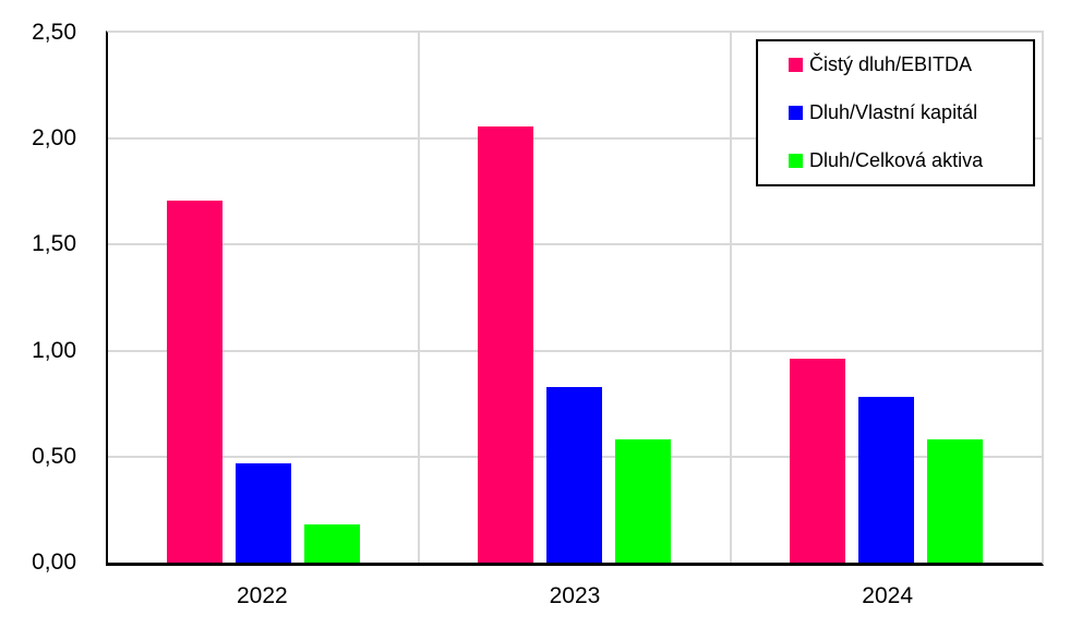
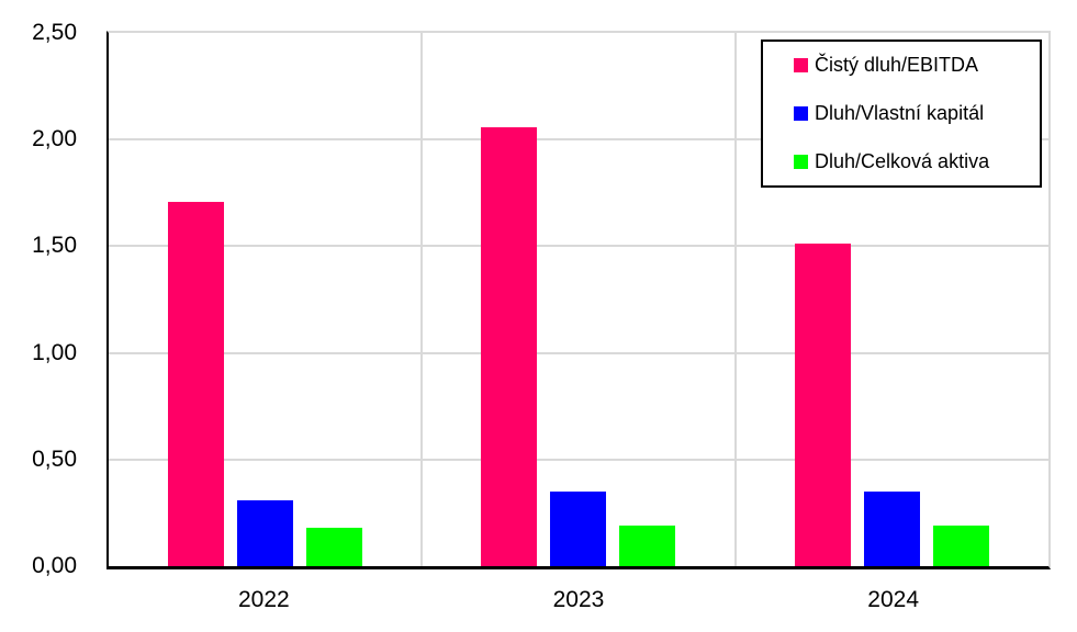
Dluh/Vlastní kapitál/2022: 0,47 -> 0,31
Dluh/Vlastní kapitál/2023: 0,83 -> 0,35
Dluh/Celková aktiva/2023: 0,58 -> 0,19
Čistý dluh/EBITDA/2024: 0,96 -> 1,51
Dluh/Vlastní kapitál/2024: 0,78 -> 0,35
Dluh/Celková aktiva/2024: 0,58 -> 0,19
